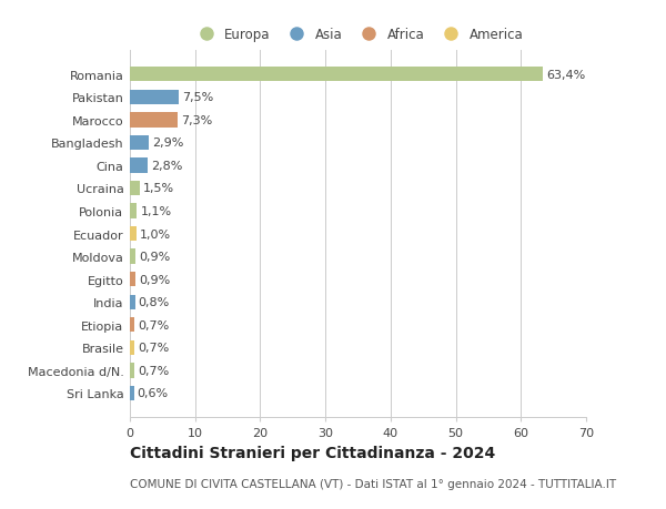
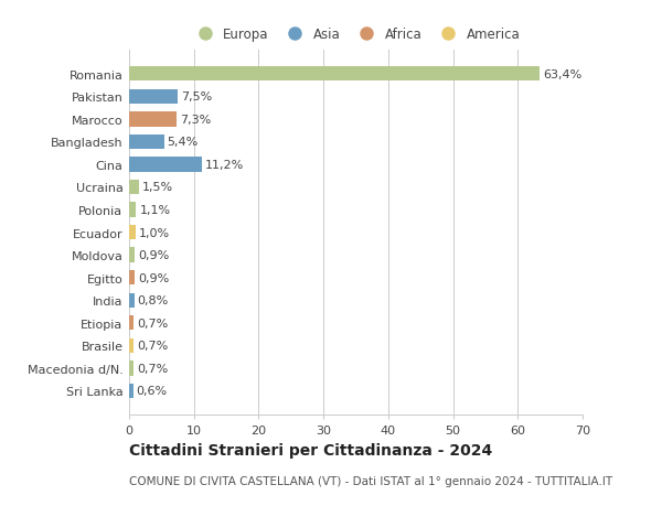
Bangladesh: 2,9% -> 5,4%
Cina: 2,8% -> 11,2%
